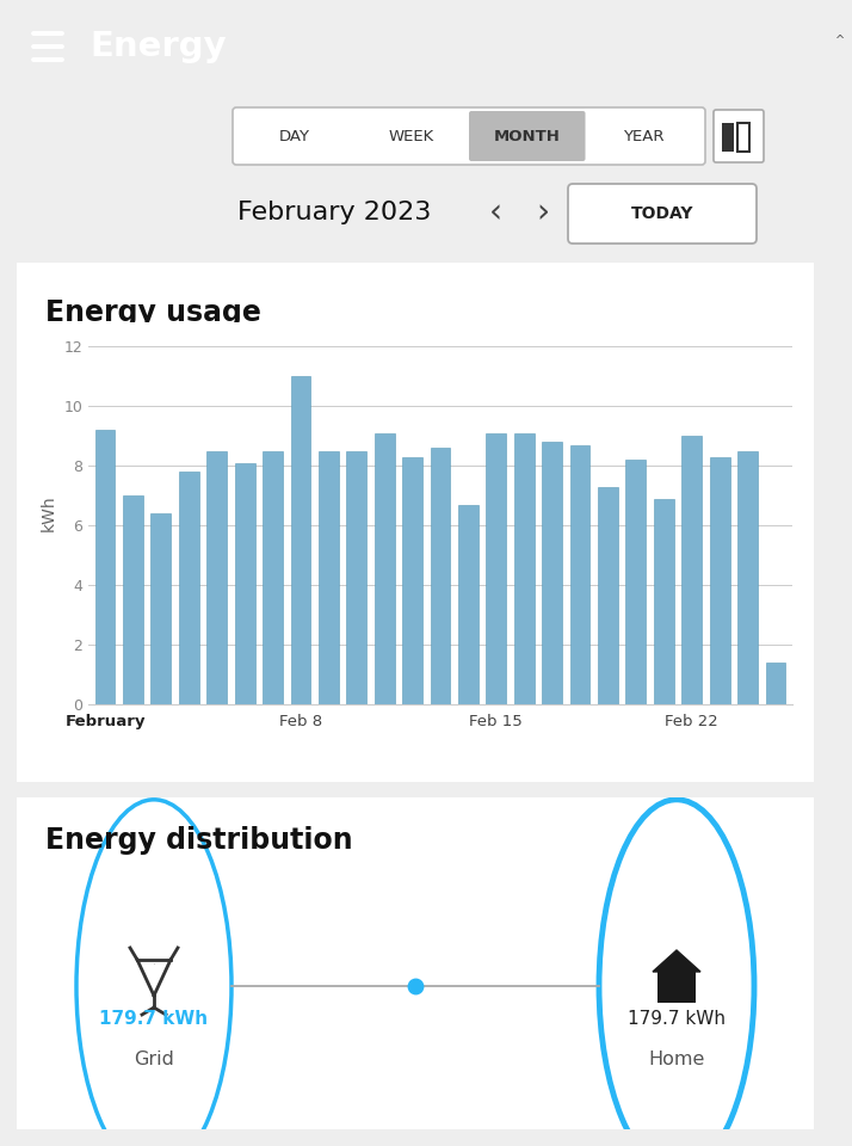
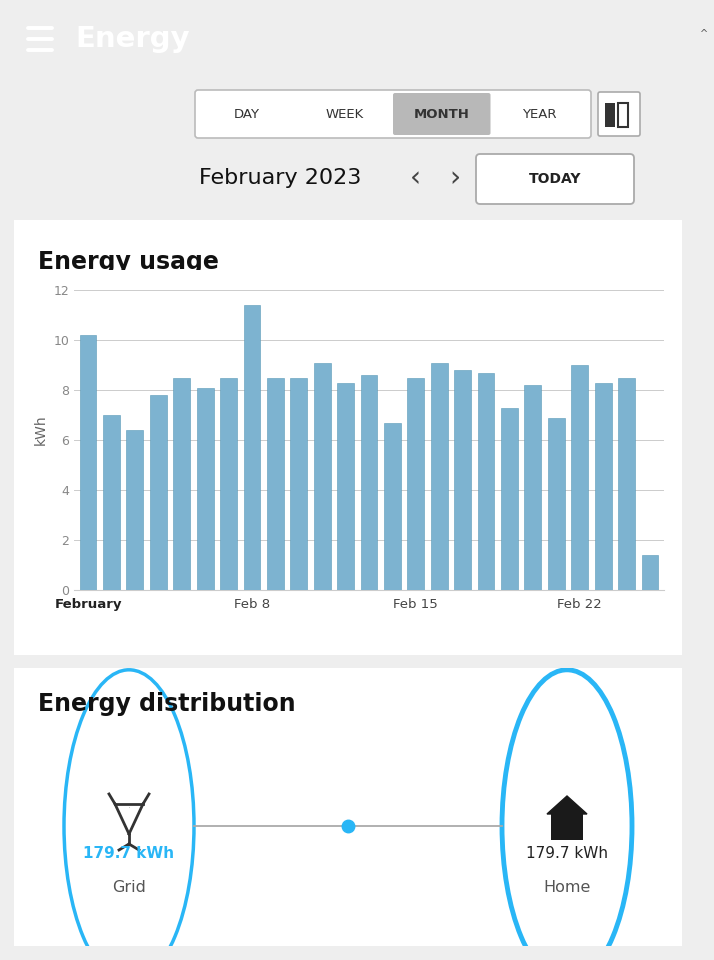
February: 9.2 -> 10.2
Feb 8: 11.0 -> 11.4
Feb 15: 9.1 -> 8.5
